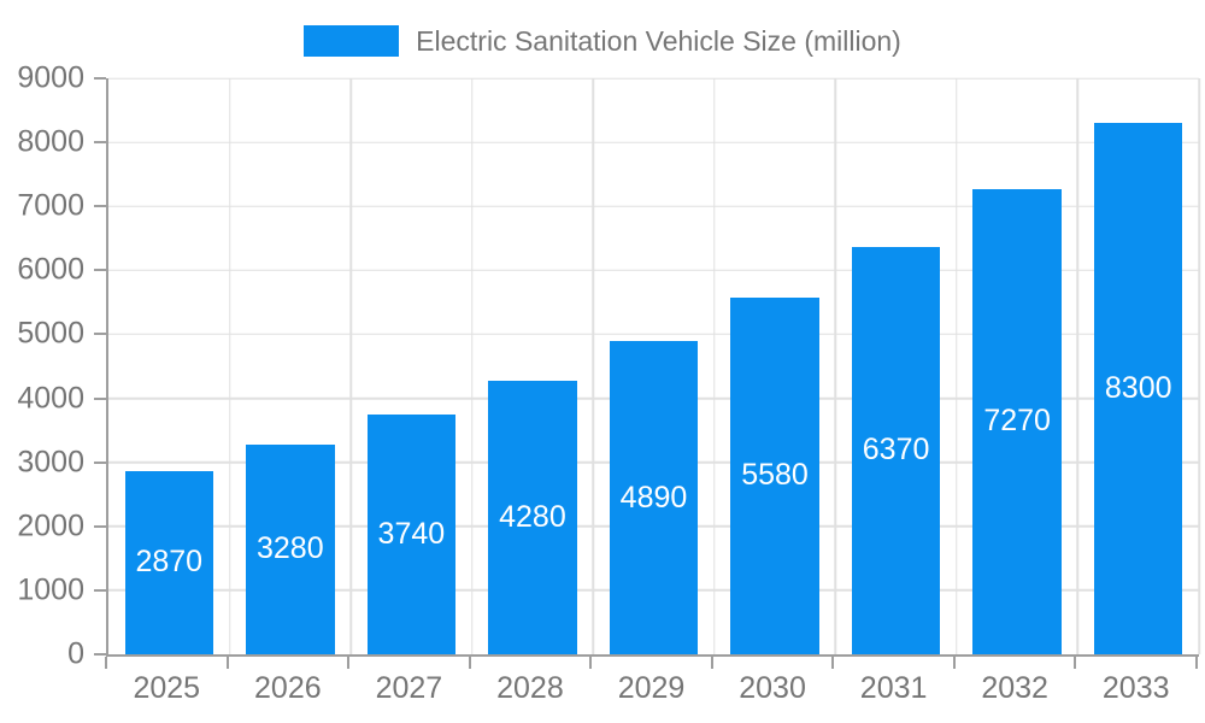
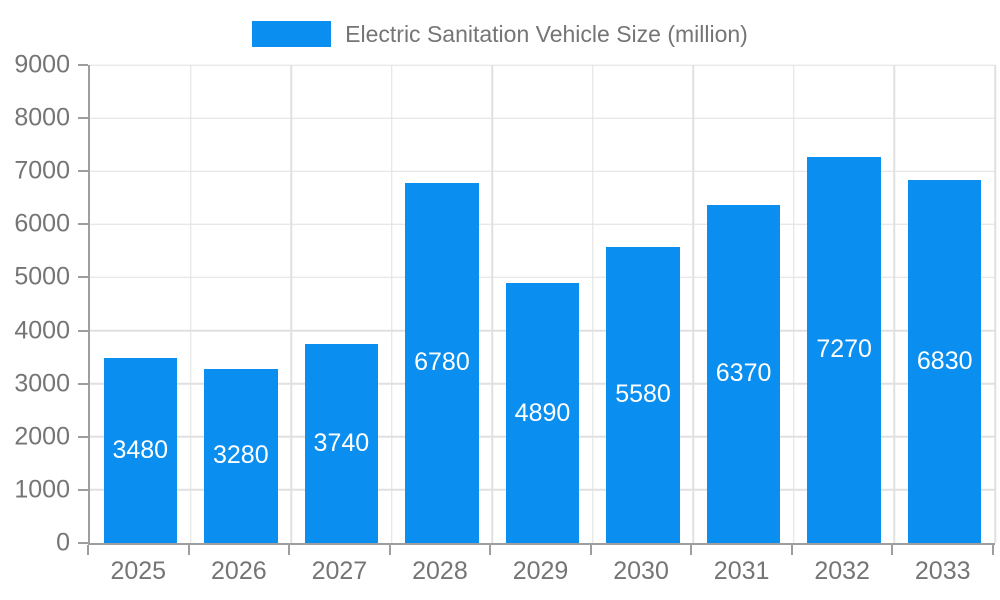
2025: 2870 -> 3480
2028: 4280 -> 6780
2033: 8300 -> 6830
